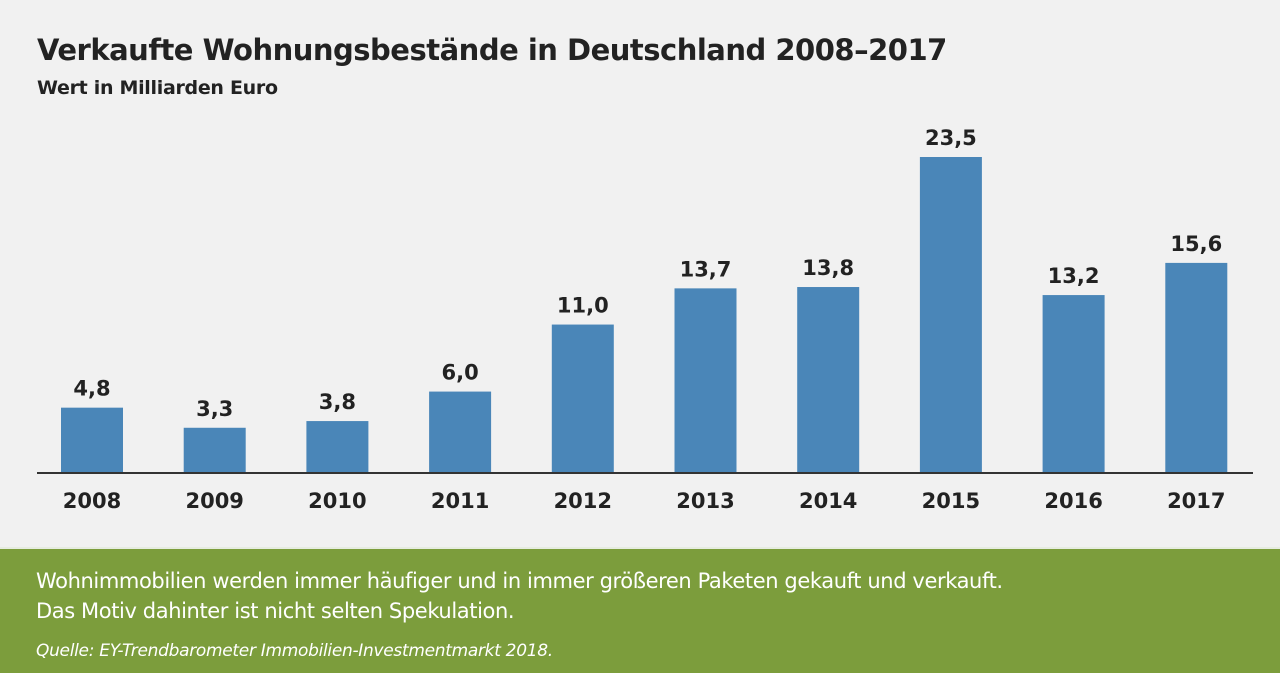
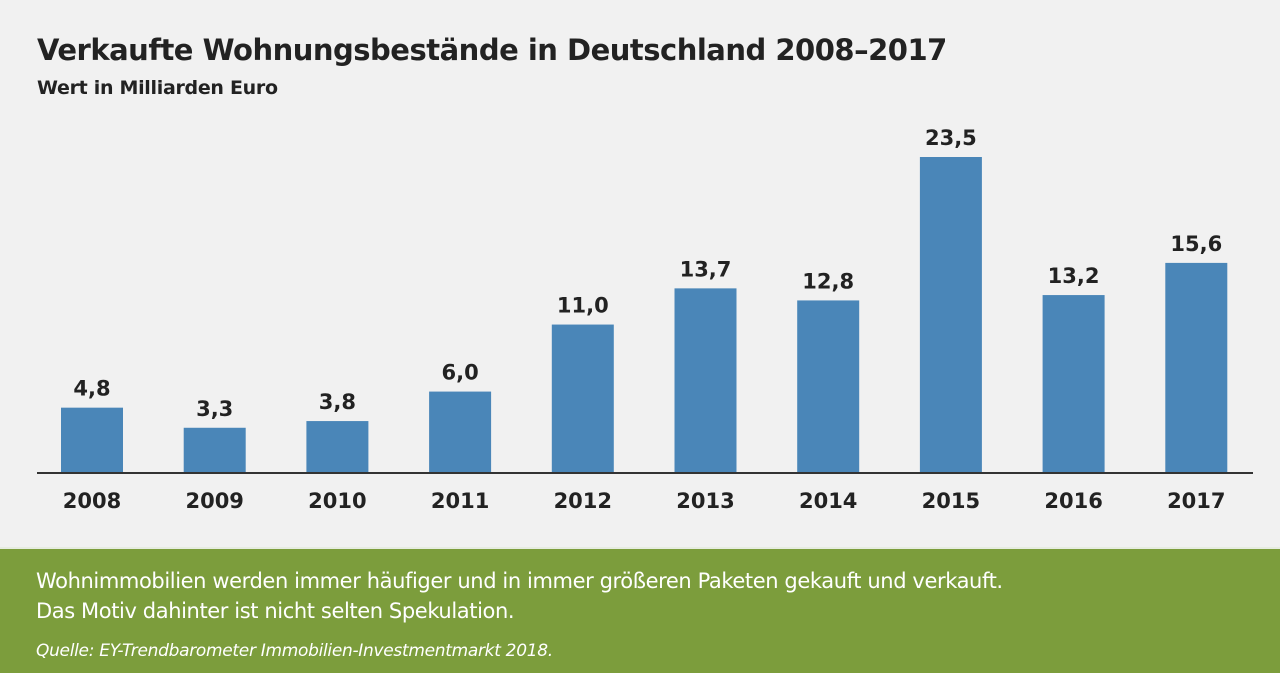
2014: 13,8 -> 12,8
